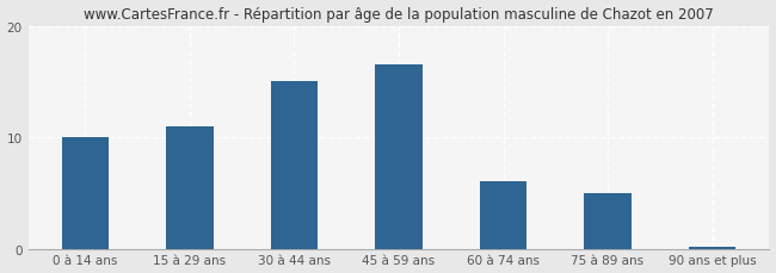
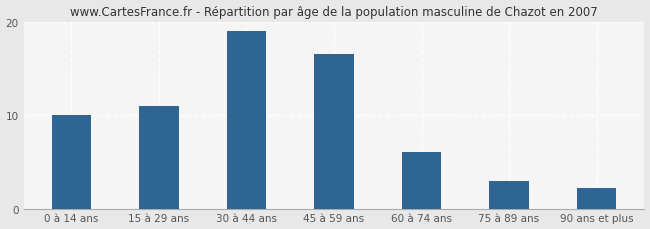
30 à 44 ans: 15.0 -> 19.0
75 à 89 ans: 5.0 -> 3.0
90 ans et plus: 0.2 -> 2.2
